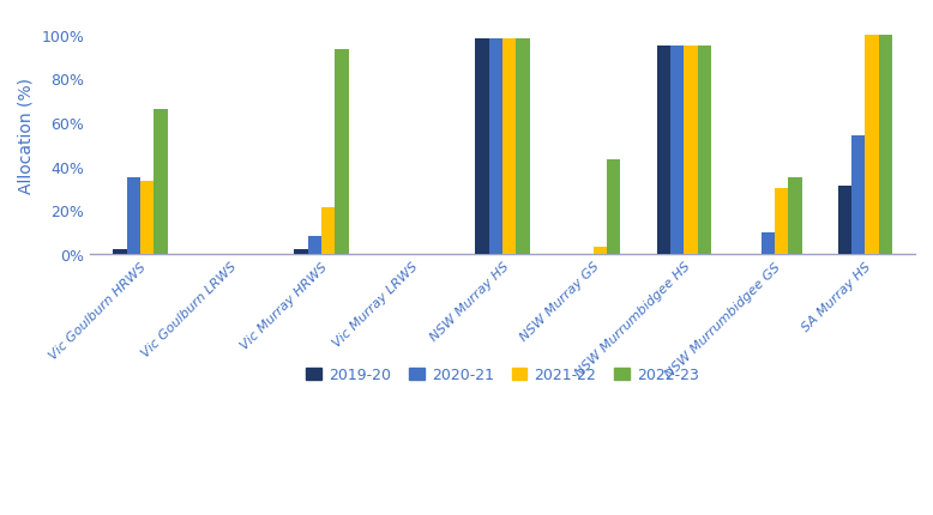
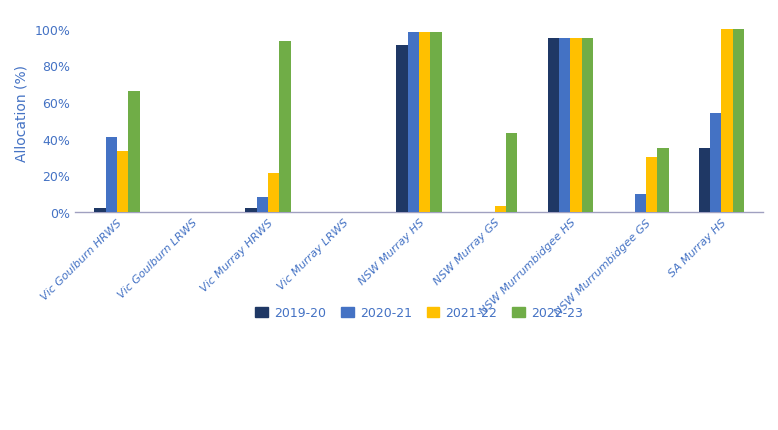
2020-21/Vic Goulburn HRWS: 35% -> 41%
2019-20/NSW Murray HS: 98% -> 91%
2019-20/SA Murray HS: 31% -> 35%
